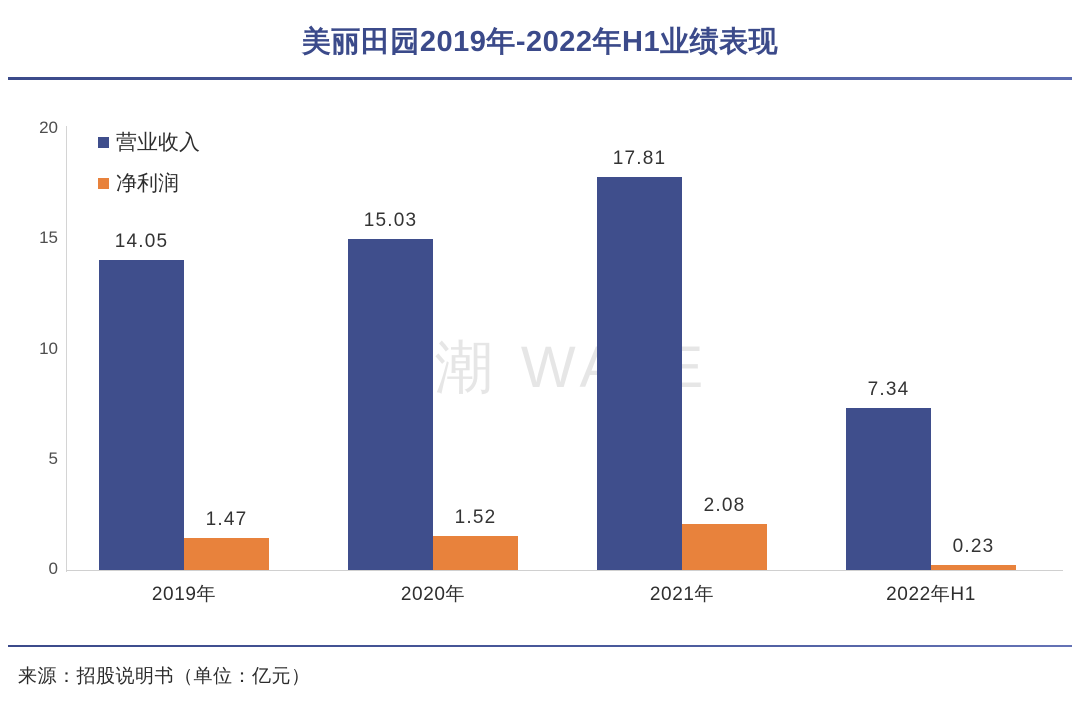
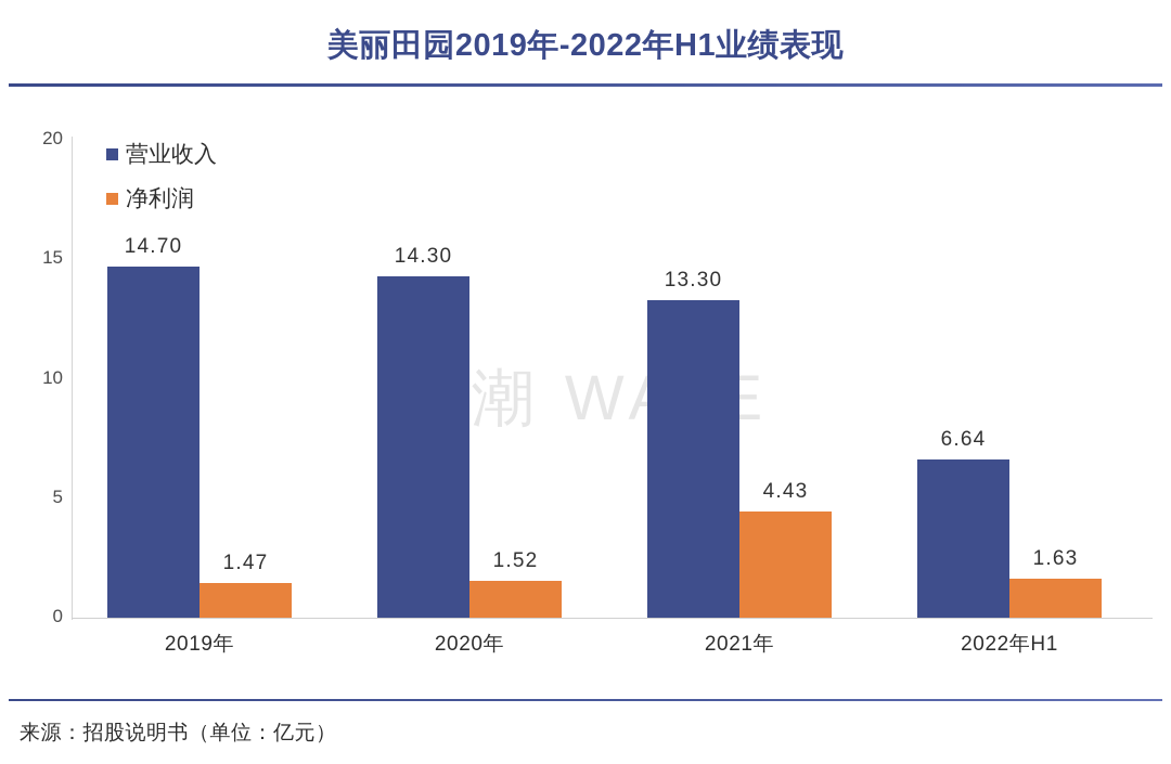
营业收入/2019年: 14.05 -> 14.70
营业收入/2020年: 15.03 -> 14.30
营业收入/2021年: 17.81 -> 13.30
净利润/2021年: 2.08 -> 4.43
营业收入/2022年H1: 7.34 -> 6.64
净利润/2022年H1: 0.23 -> 1.63
